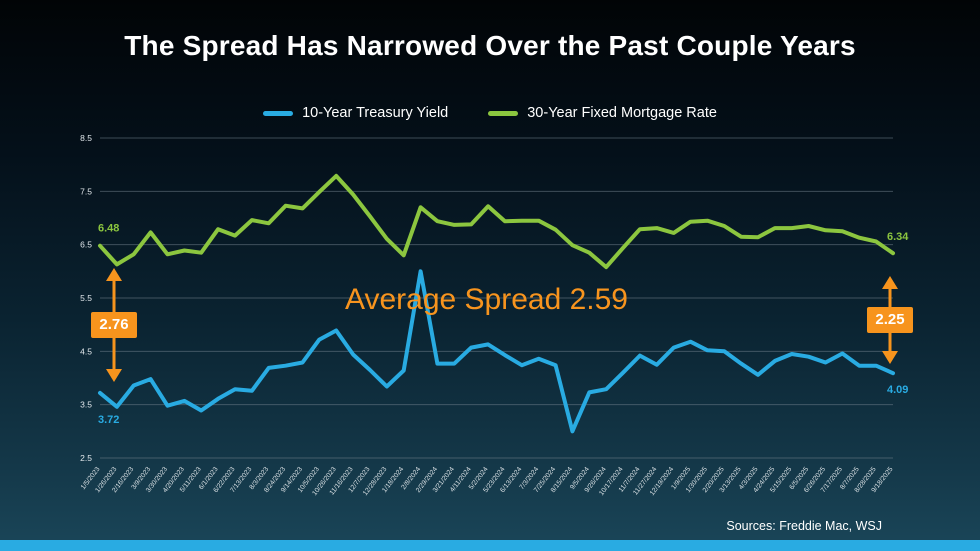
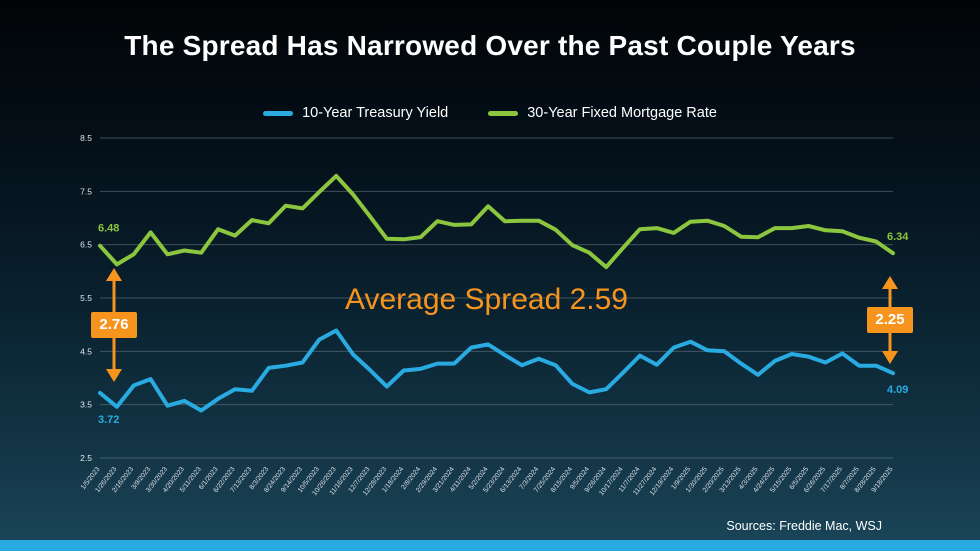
30-Year Fixed Mortgage Rate/1/18/2024: 6.3 -> 6.6
10-Year Treasury Yield/2/8/2024: 6.0 -> 4.2
30-Year Fixed Mortgage Rate/2/8/2024: 7.2 -> 6.6
10-Year Treasury Yield/8/15/2024: 3.0 -> 3.9
